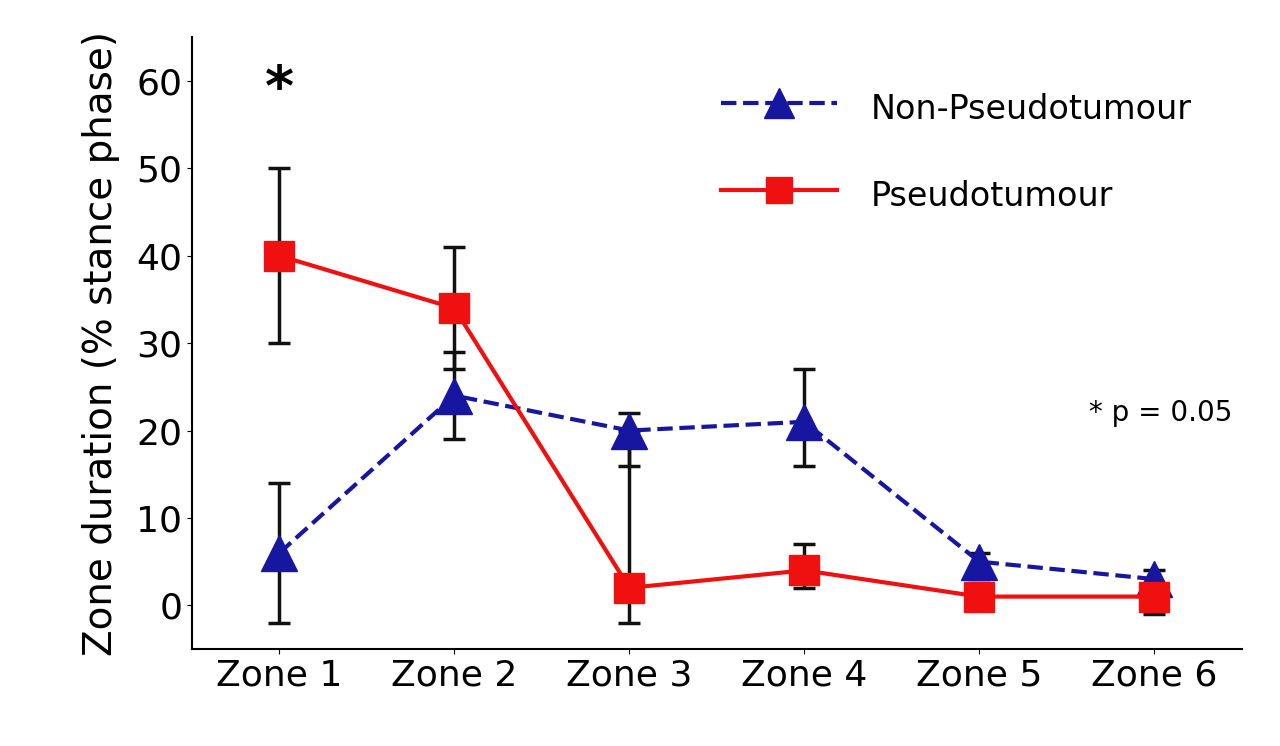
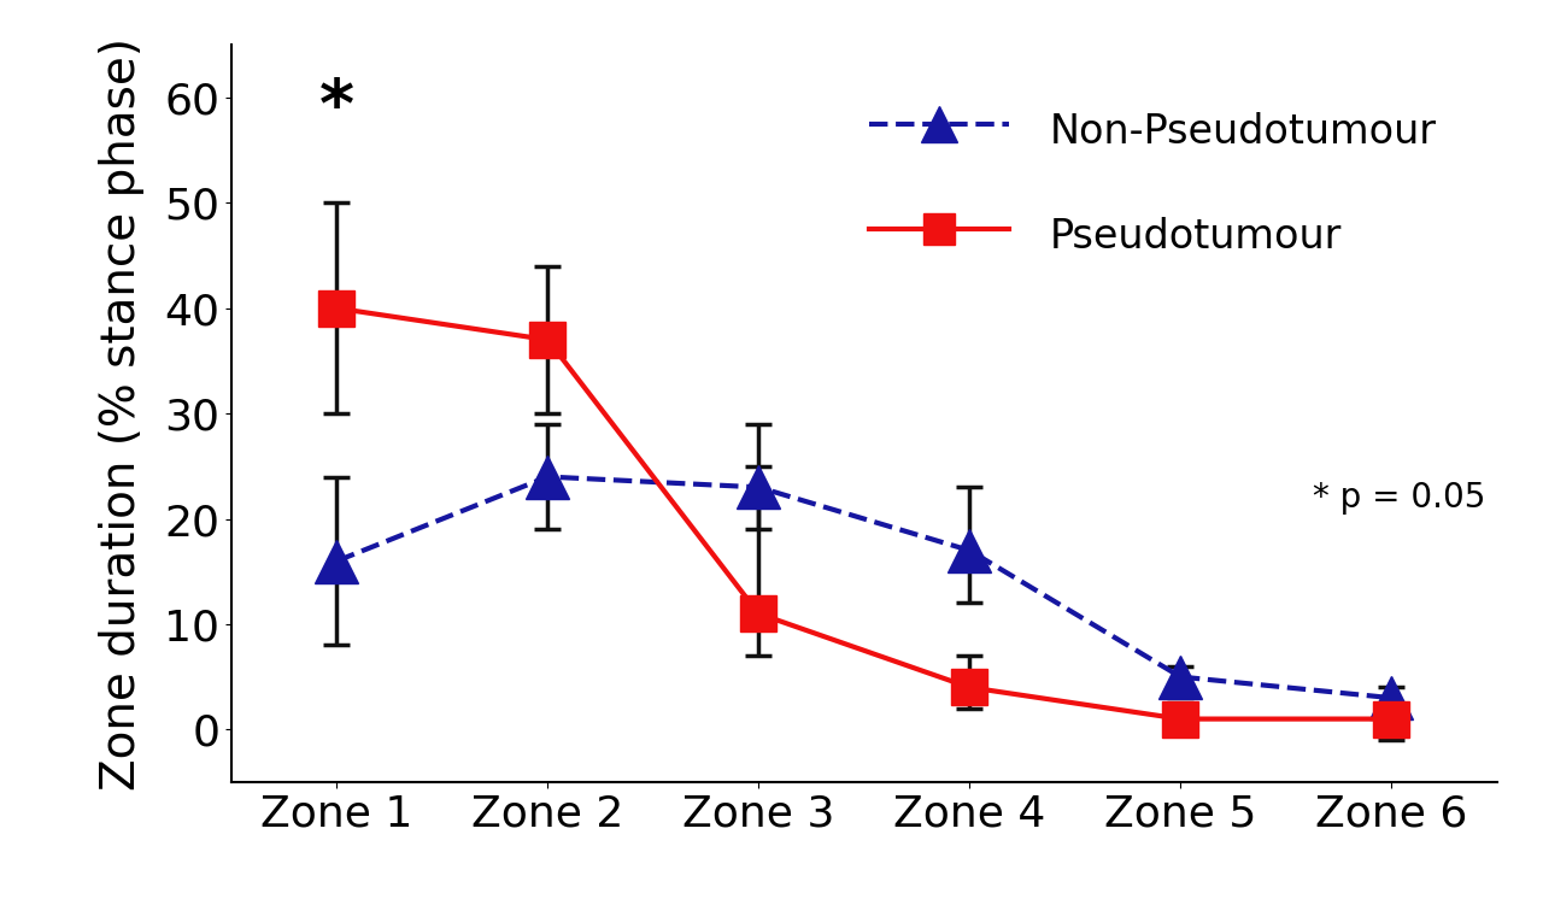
Non-Pseudotumour/Zone 1: 6 -> 16
Pseudotumour/Zone 2: 34 -> 37
Non-Pseudotumour/Zone 3: 20 -> 23
Pseudotumour/Zone 3: 2 -> 11
Non-Pseudotumour/Zone 4: 21 -> 17
